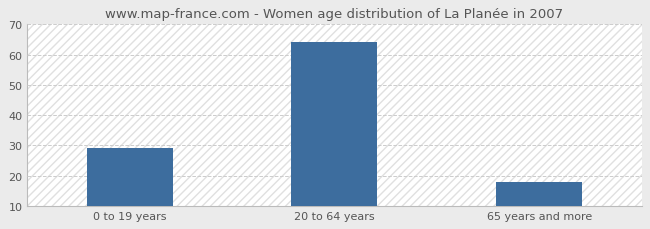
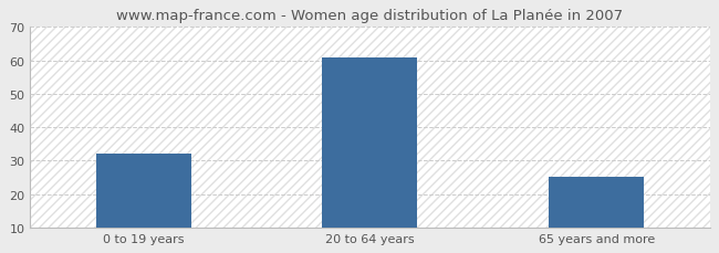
0 to 19 years: 29 -> 32
20 to 64 years: 64 -> 61
65 years and more: 18 -> 25
